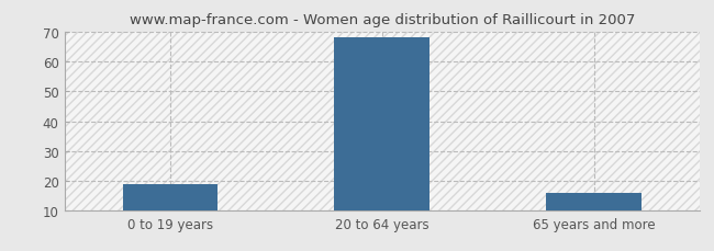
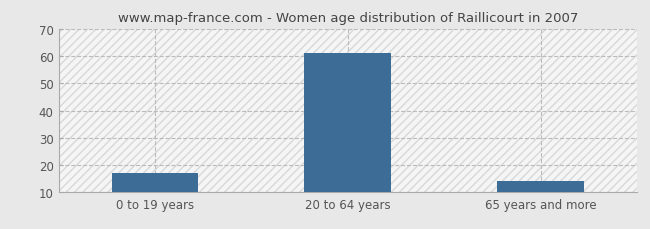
0 to 19 years: 19 -> 17
20 to 64 years: 68 -> 61
65 years and more: 16 -> 14
